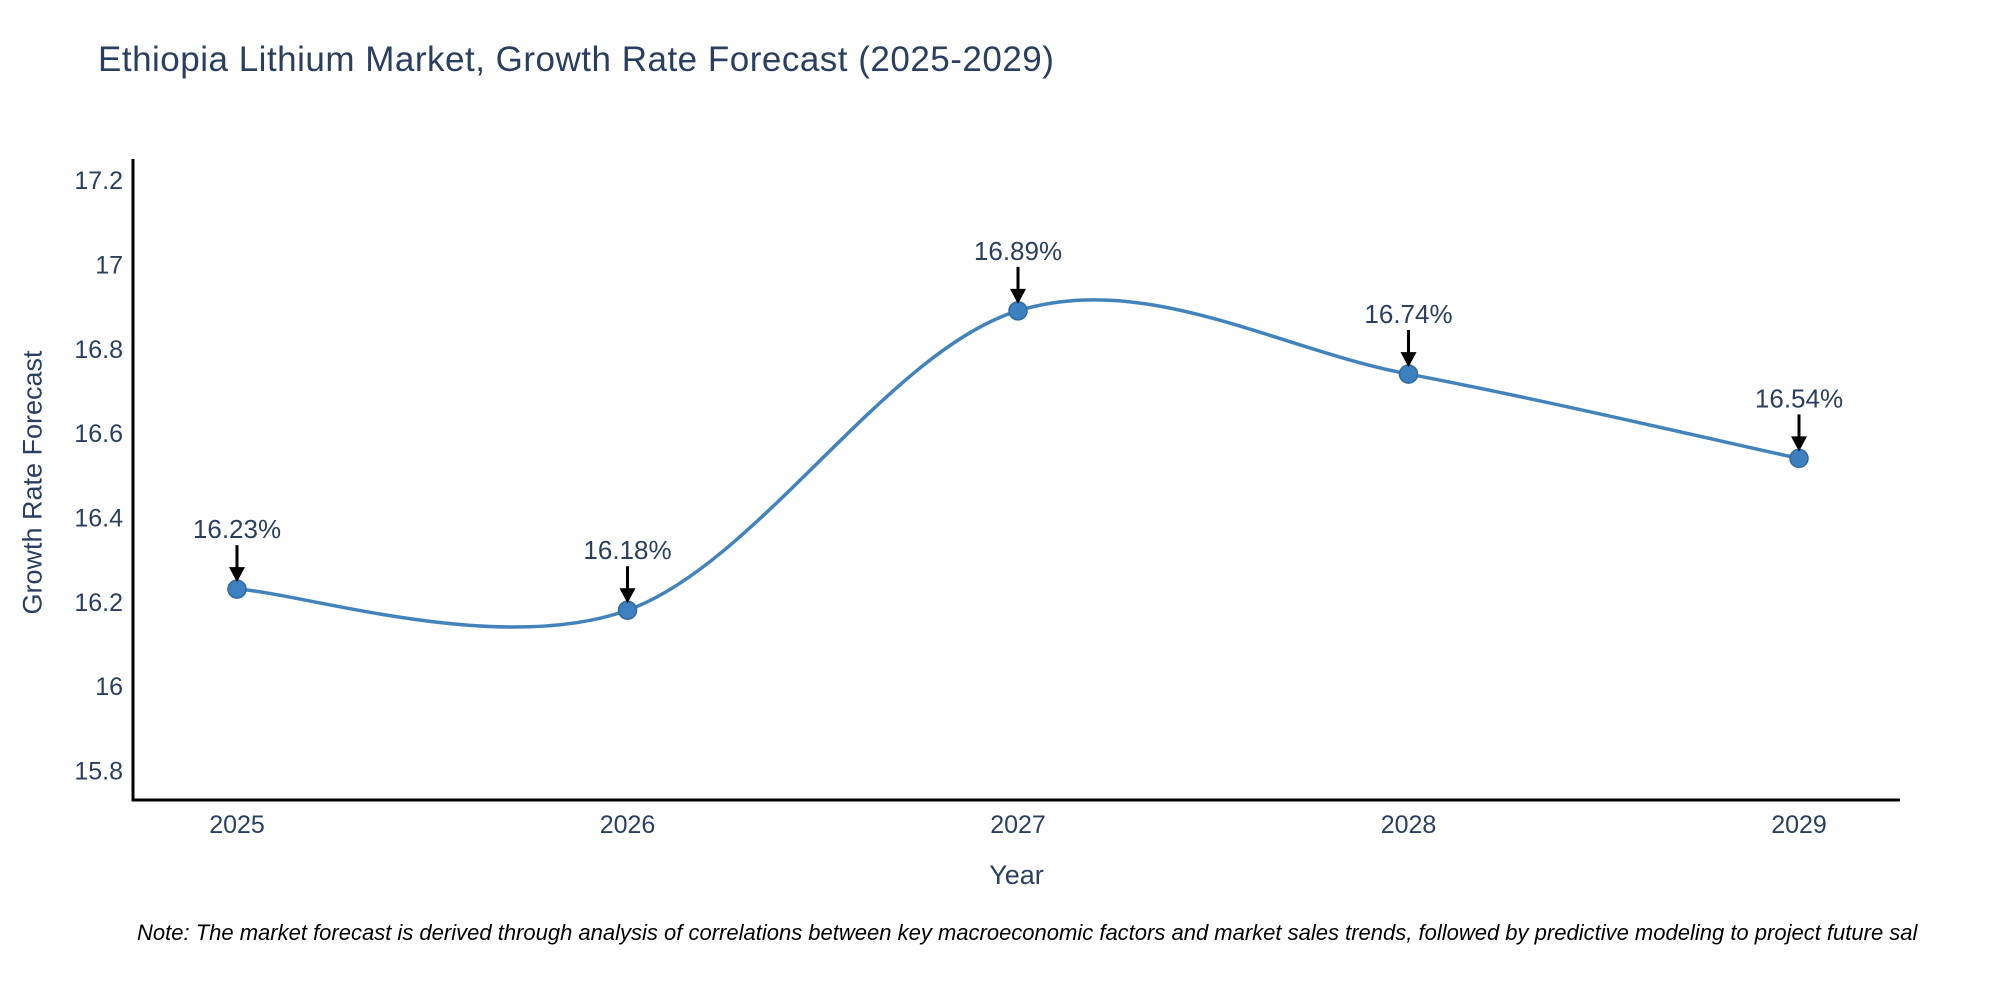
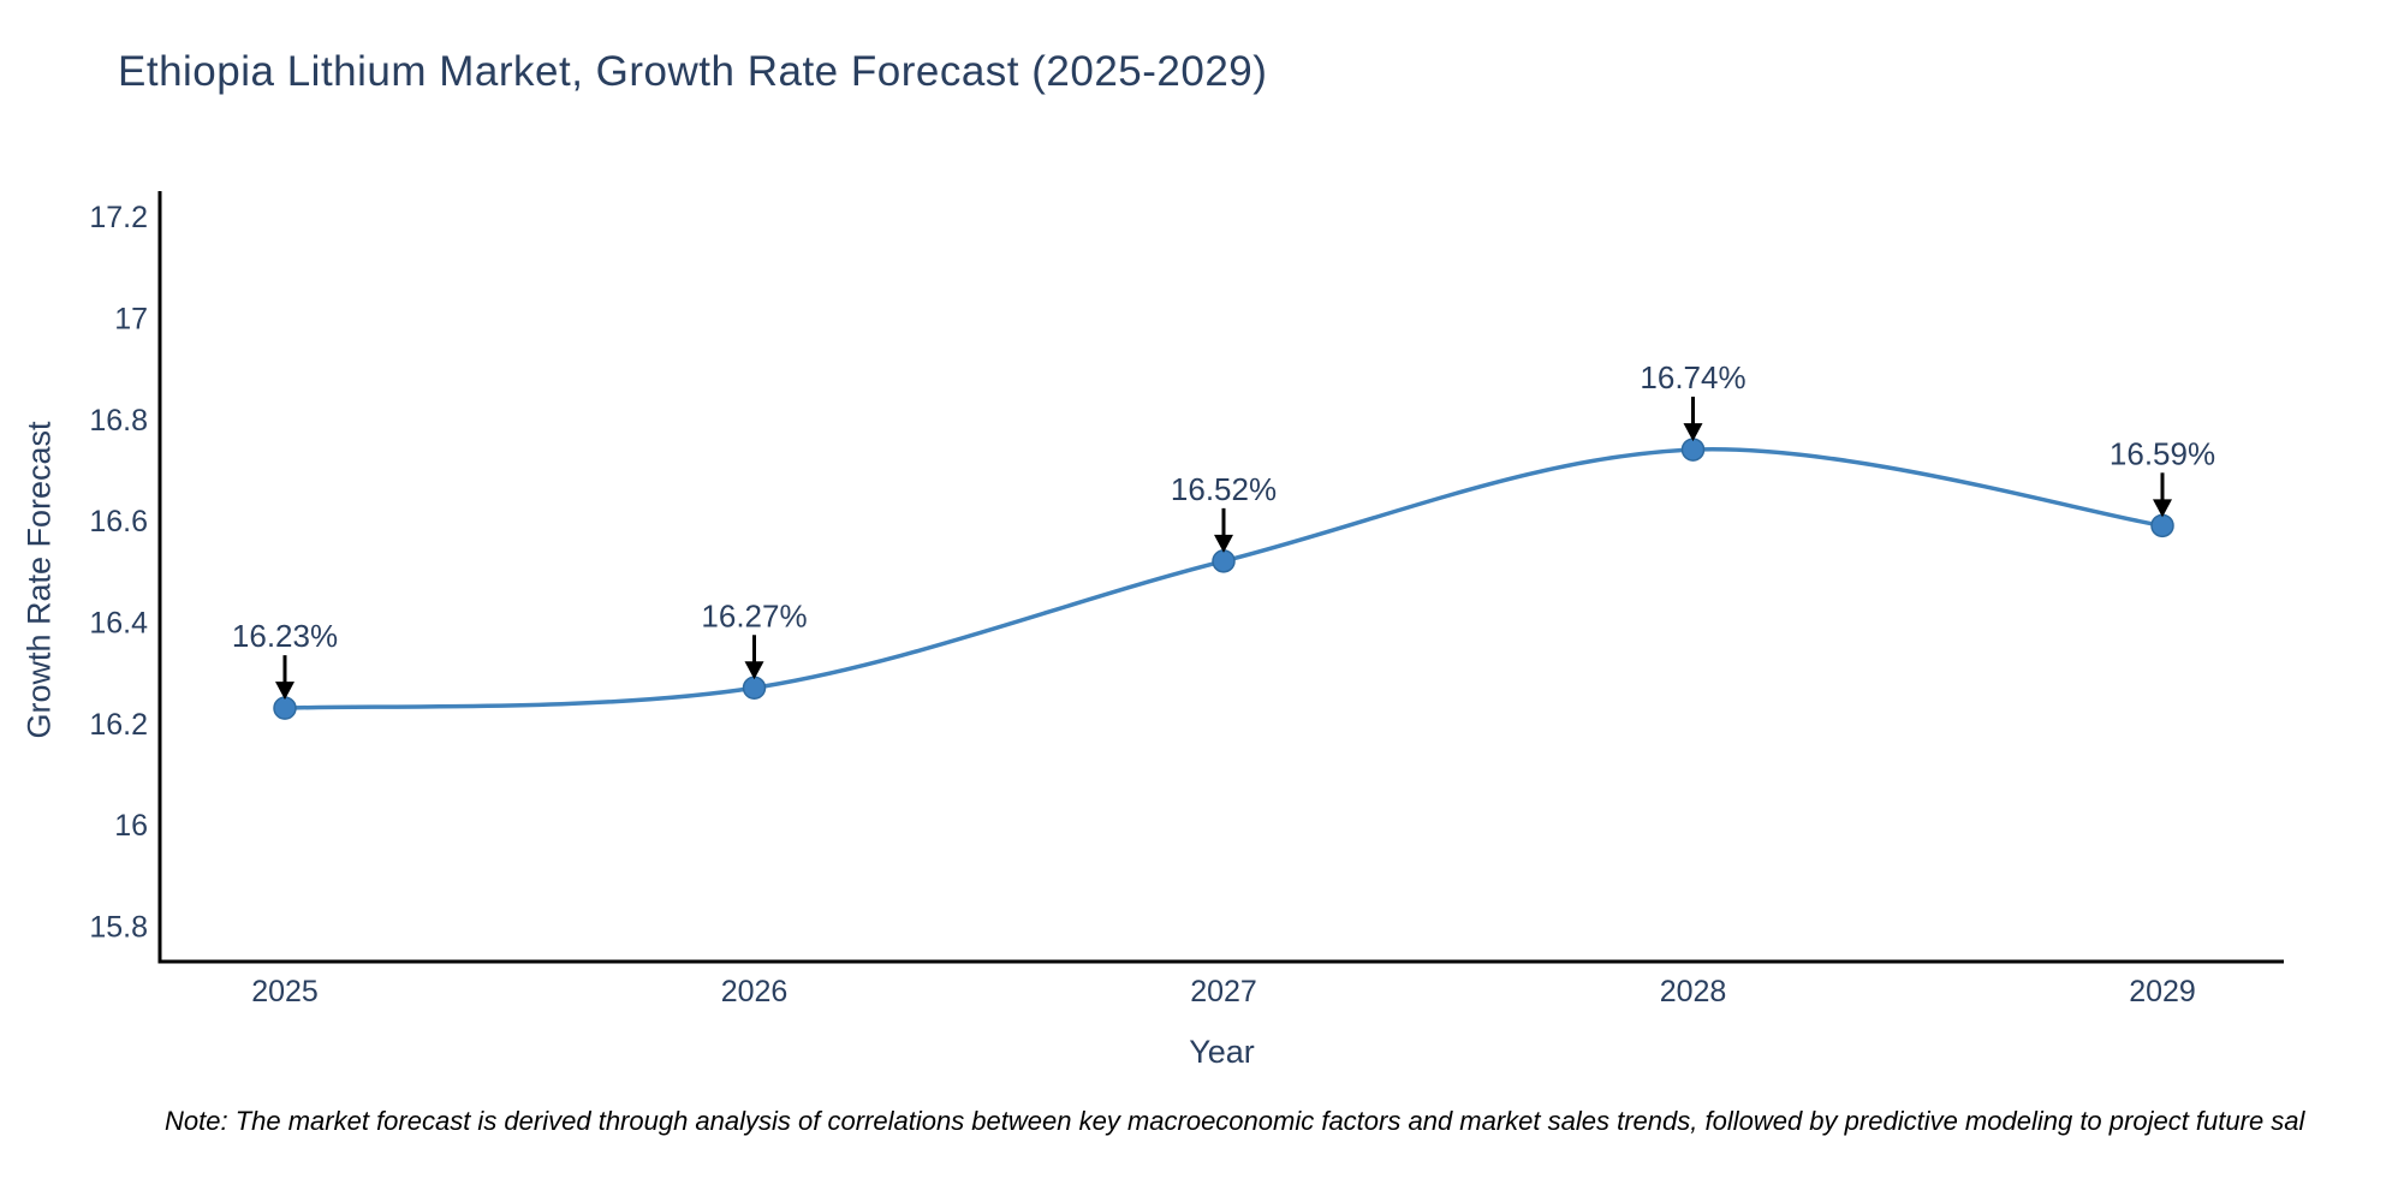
2026: 16.18% -> 16.27%
2027: 16.89% -> 16.52%
2029: 16.54% -> 16.59%
